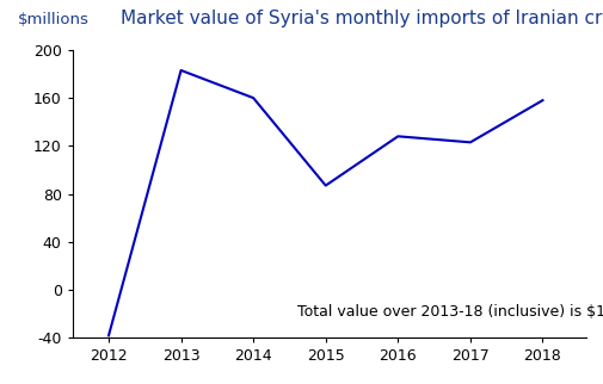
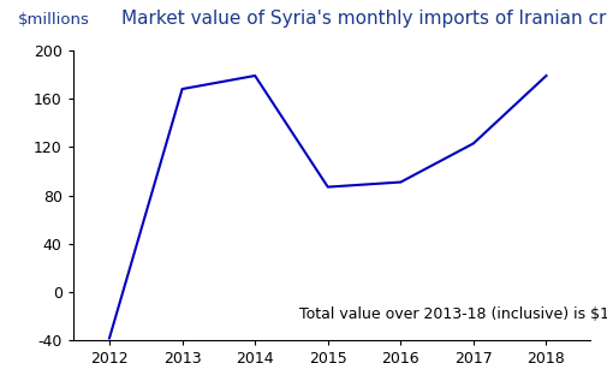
2013: 183 -> 168
2014: 160 -> 179
2016: 128 -> 91
2018: 158 -> 179
